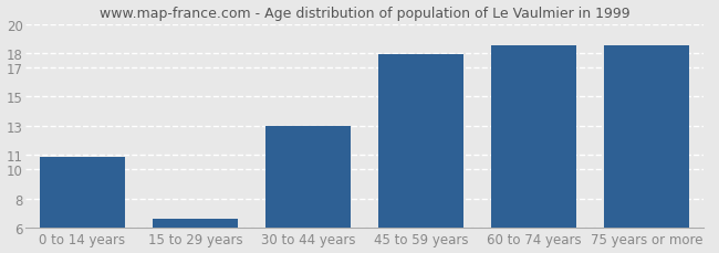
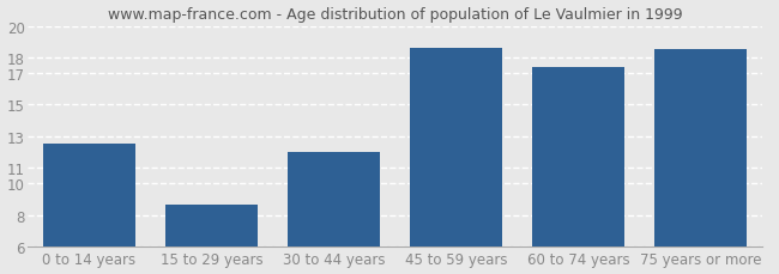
0 to 14 years: 10.9 -> 12.5
15 to 29 years: 6.6 -> 8.7
30 to 44 years: 13.0 -> 12.0
45 to 59 years: 17.9 -> 18.6
60 to 74 years: 18.5 -> 17.4
